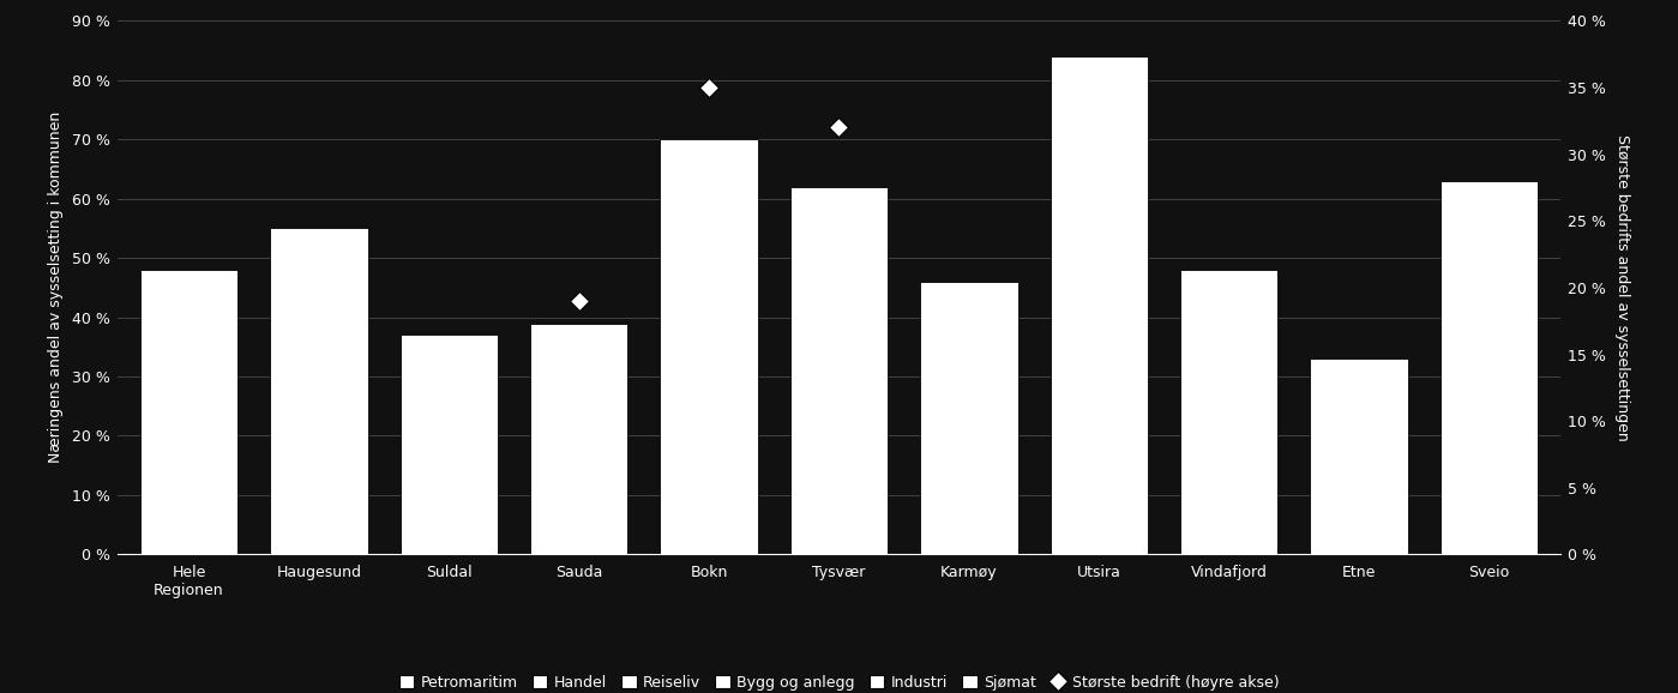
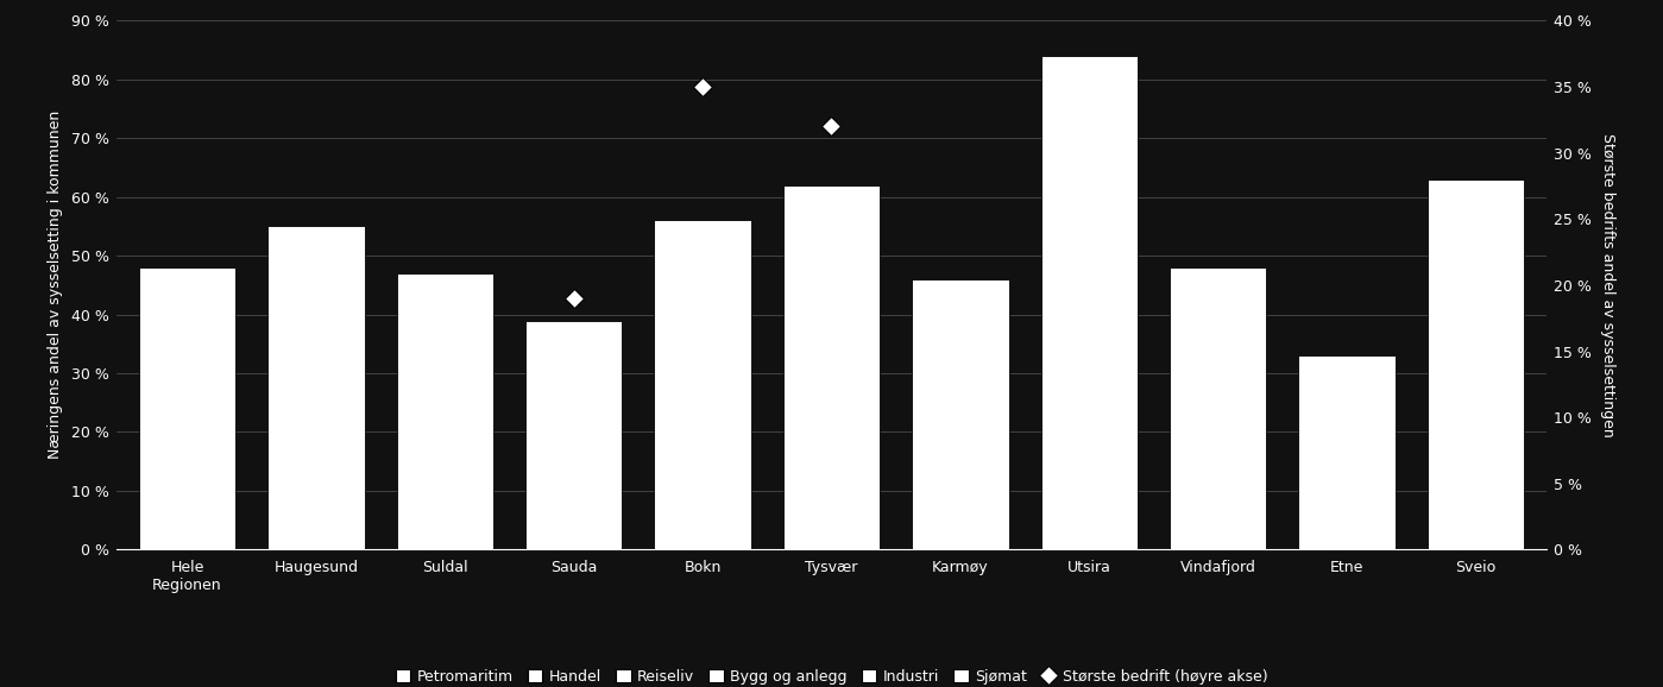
Suldal: 37 % -> 47 %
Bokn: 70 % -> 56 %
